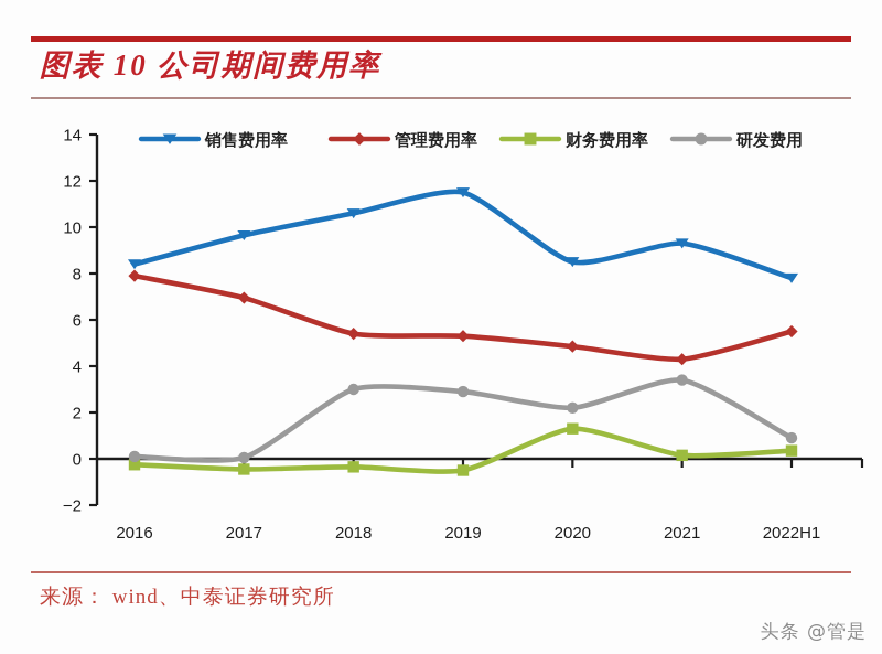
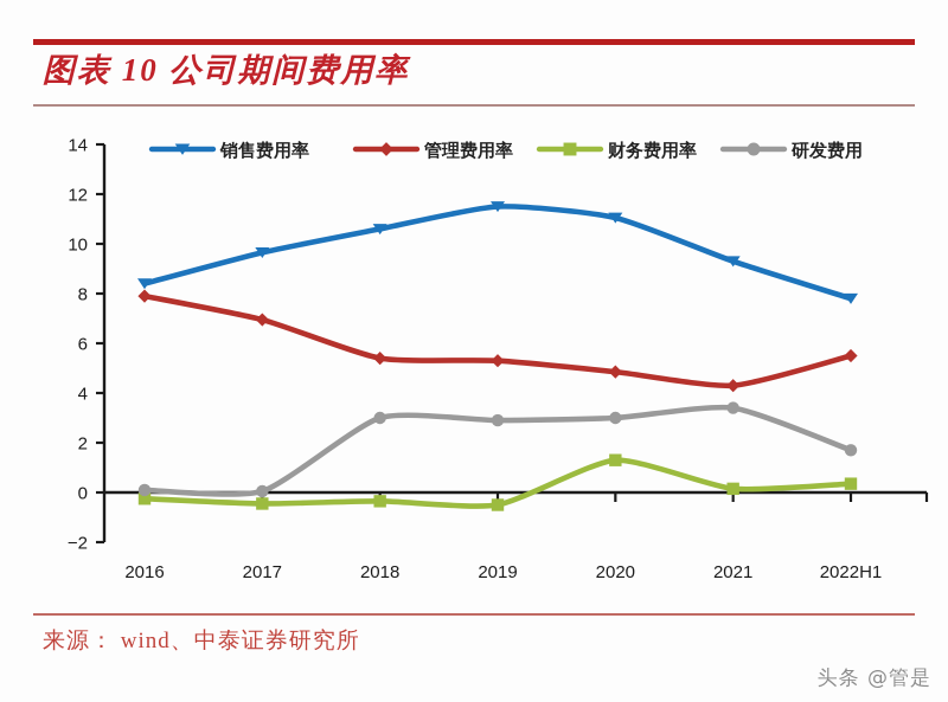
销售费用率/2020: 8.5 -> 11.1
研发费用/2020: 2.2 -> 3.0
研发费用/2022H1: 0.9 -> 1.7
